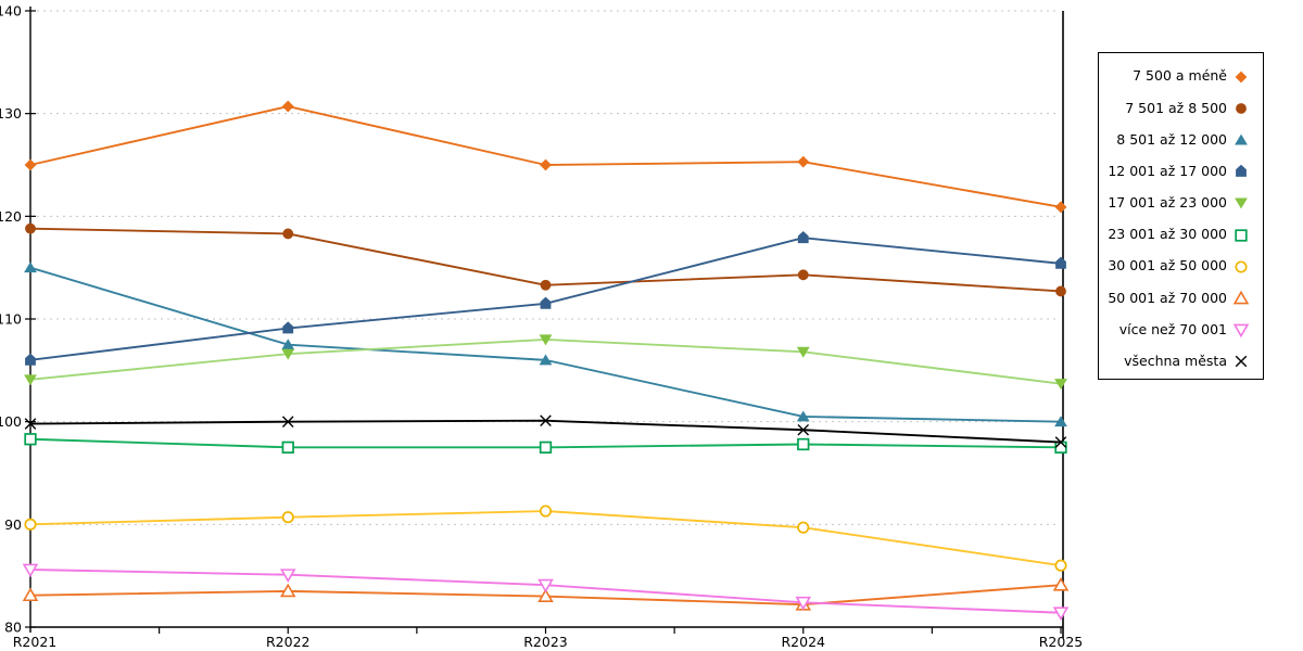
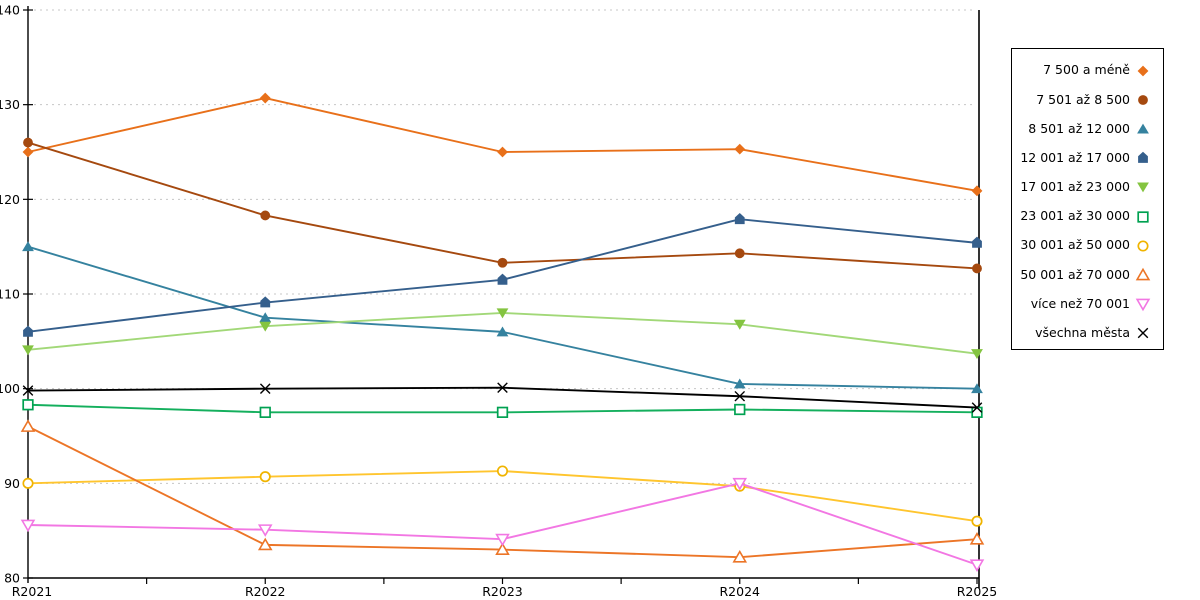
7 501 až 8 500/R2021: 119 -> 126
50 001 až 70 000/R2021: 83 -> 96
více než 70 001/R2024: 82 -> 90
